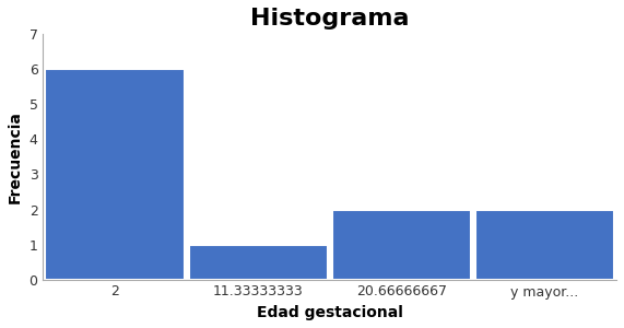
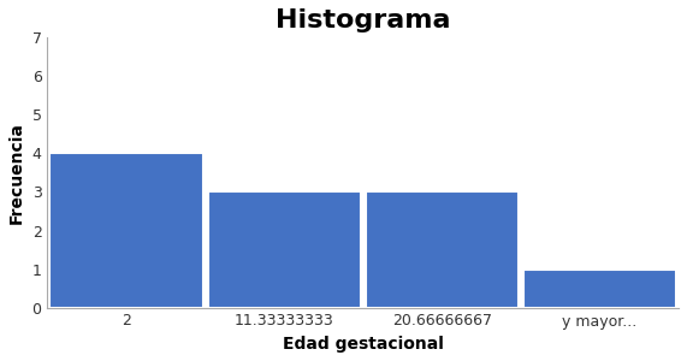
2: 6 -> 4
11.33333333: 1 -> 3
20.66666667: 2 -> 3
y mayor...: 2 -> 1
